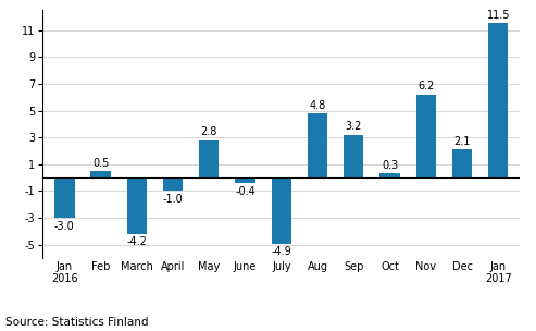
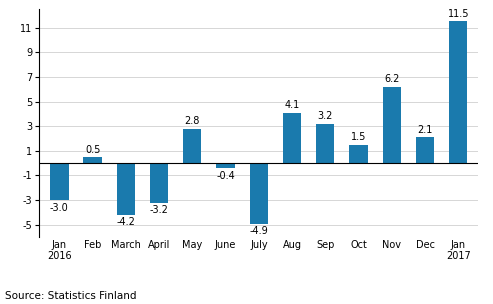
April: -1.0 -> -3.2
Aug: 4.8 -> 4.1
Oct: 0.3 -> 1.5
